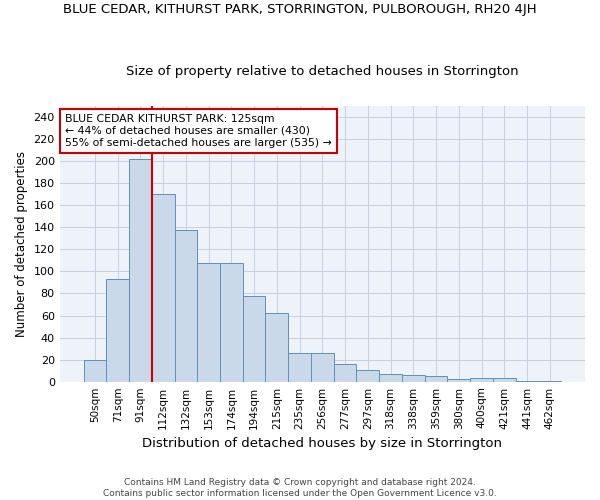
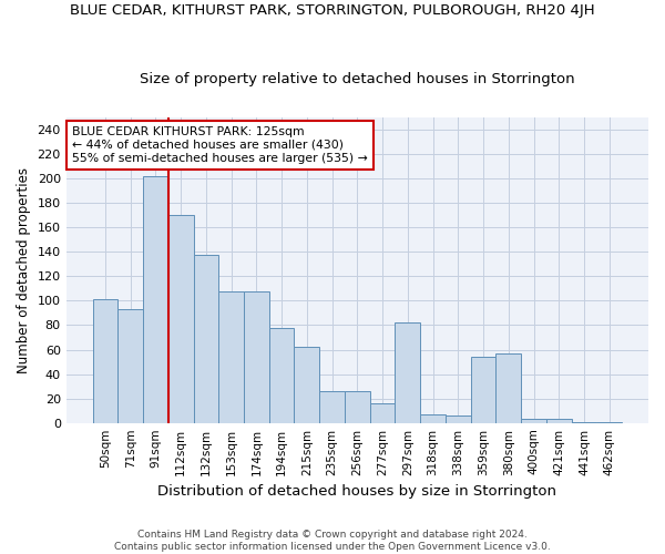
50sqm: 20 -> 101
297sqm: 11 -> 82
359sqm: 5 -> 54
380sqm: 2 -> 57
